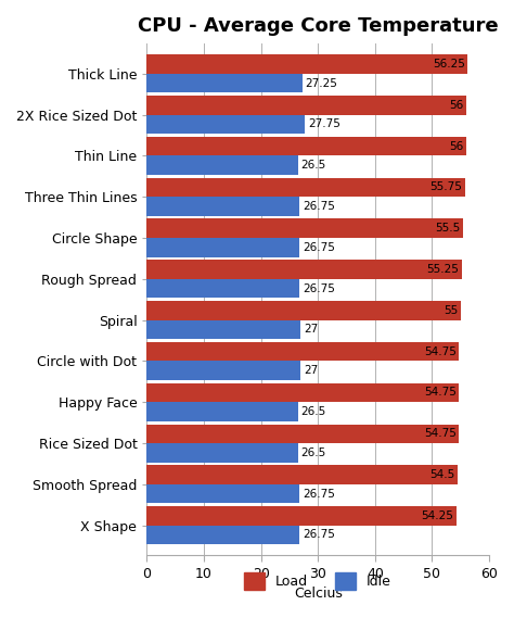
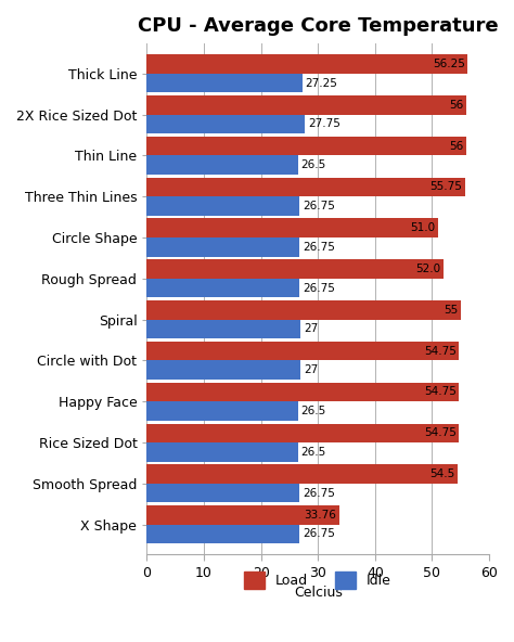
Load/Circle Shape: 55.5 -> 51.0
Load/Rough Spread: 55.25 -> 52.0
Load/X Shape: 54.25 -> 33.76
